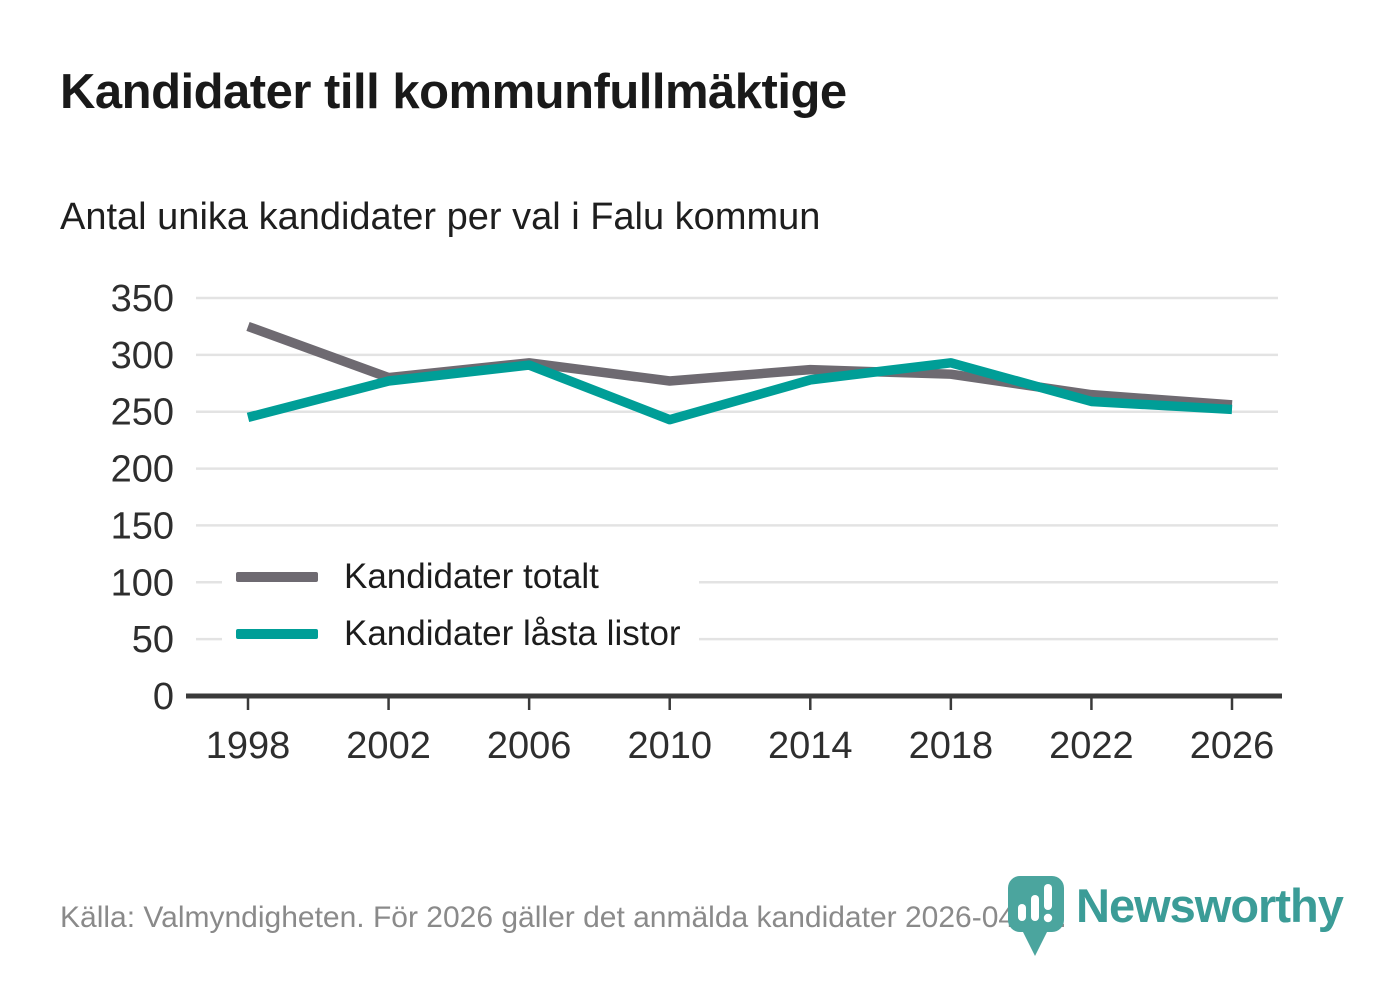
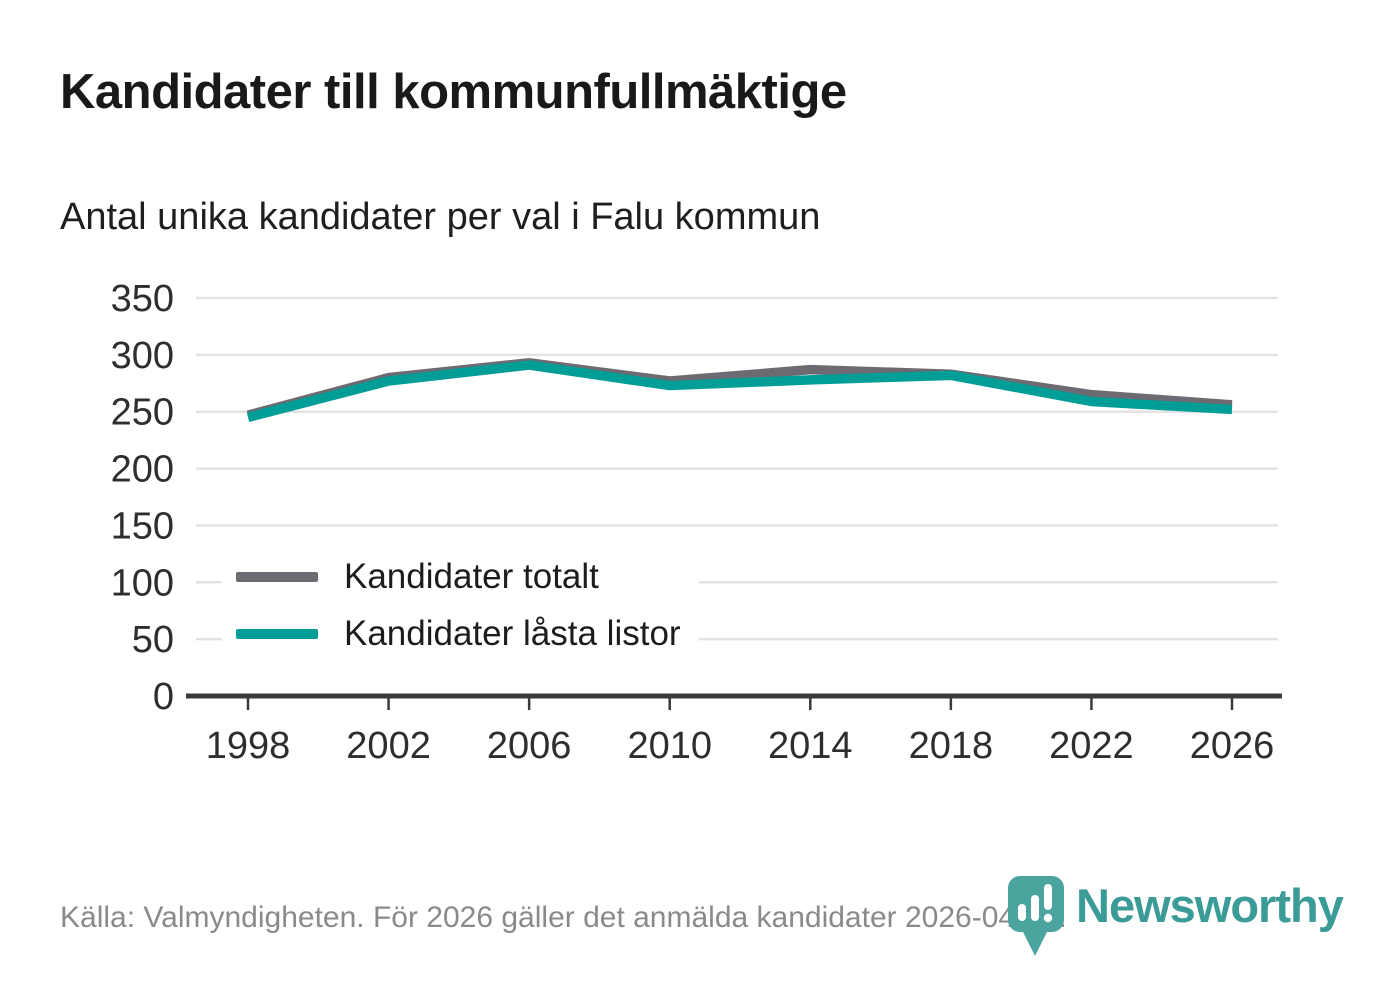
Kandidater totalt/1998: 325 -> 247
Kandidater låsta listor/2010: 243 -> 273
Kandidater låsta listor/2018: 293 -> 282
